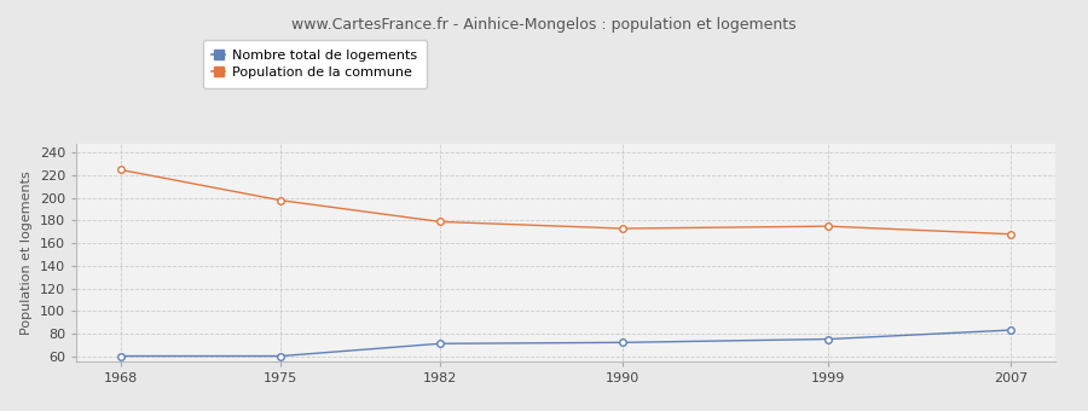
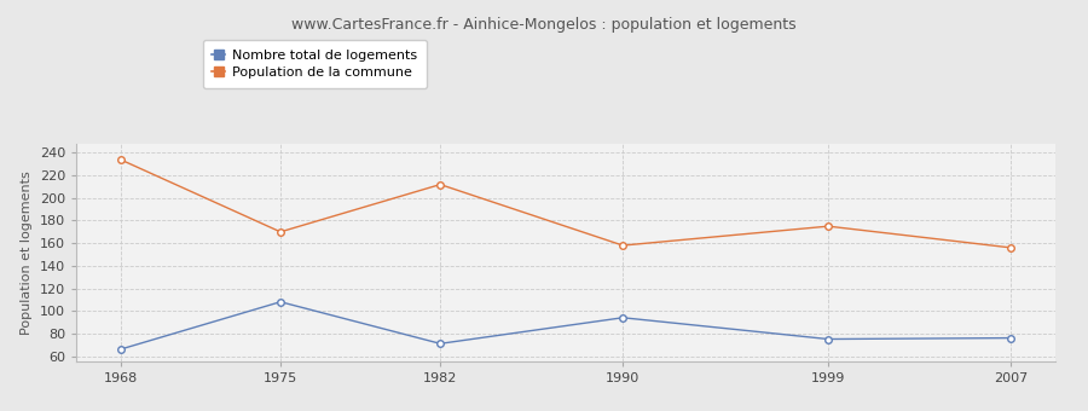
Nombre total de logements/1968: 60 -> 66
Population de la commune/1968: 225 -> 234
Nombre total de logements/1975: 60 -> 108
Population de la commune/1975: 198 -> 170
Population de la commune/1982: 179 -> 212
Nombre total de logements/1990: 72 -> 94
Population de la commune/1990: 173 -> 158
Nombre total de logements/2007: 83 -> 76
Population de la commune/2007: 168 -> 156
